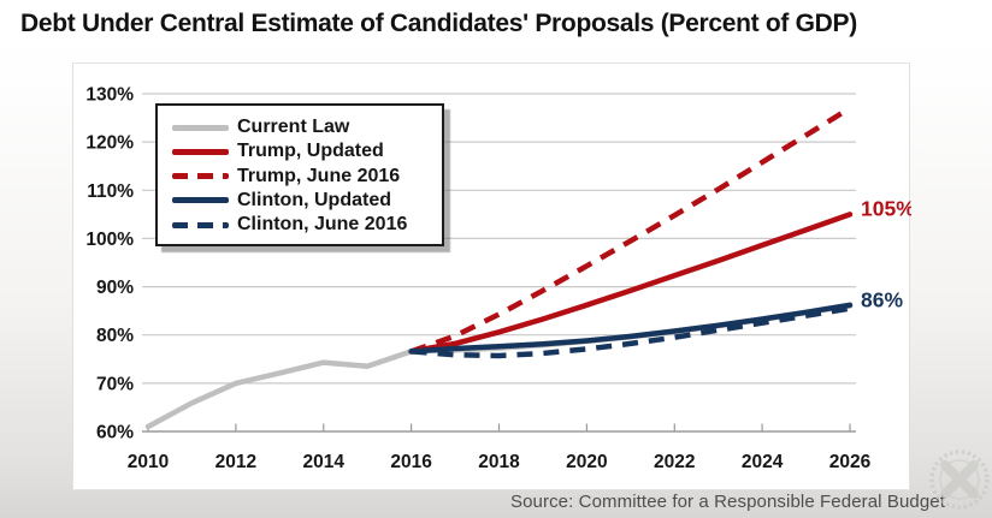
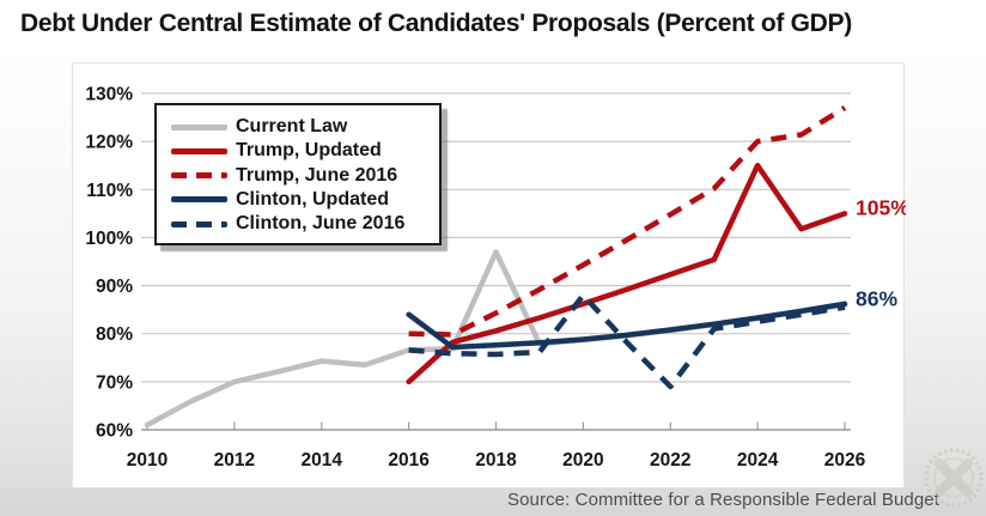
Trump, Updated/2016: 77% -> 70%
Trump, June 2016/2016: 77% -> 80%
Clinton, Updated/2016: 77% -> 84%
Current Law/2018: 77% -> 97%
Clinton, June 2016/2020: 77% -> 88%
Clinton, June 2016/2022: 80% -> 69%
Trump, Updated/2024: 99% -> 115%
Trump, June 2016/2024: 116% -> 120%
